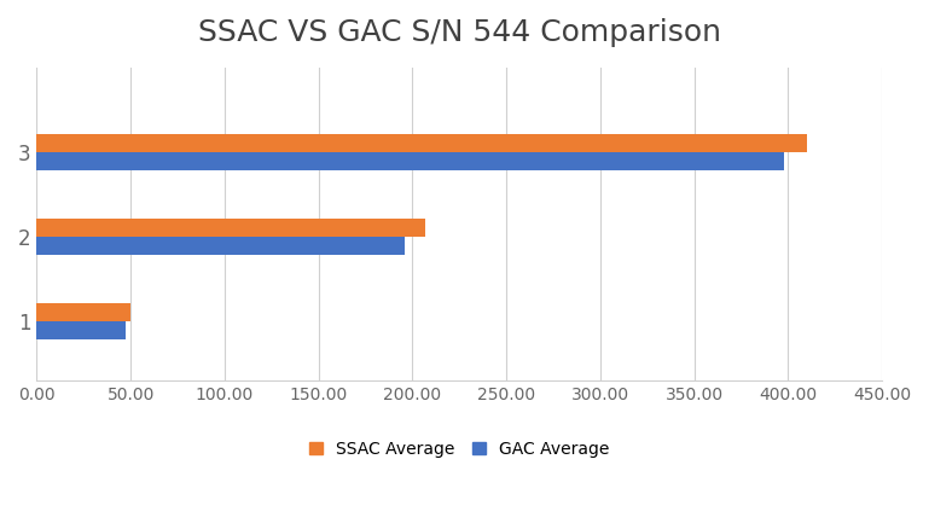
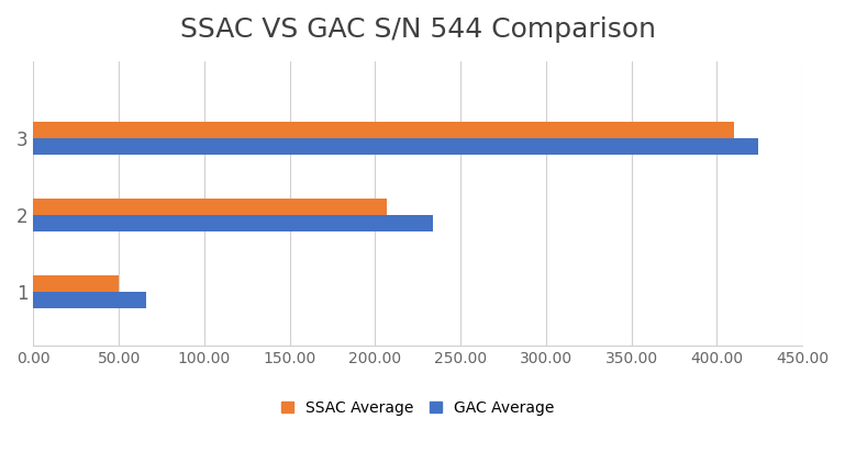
GAC Average/3: 398 -> 424
GAC Average/2: 196 -> 234
GAC Average/1: 47 -> 66
